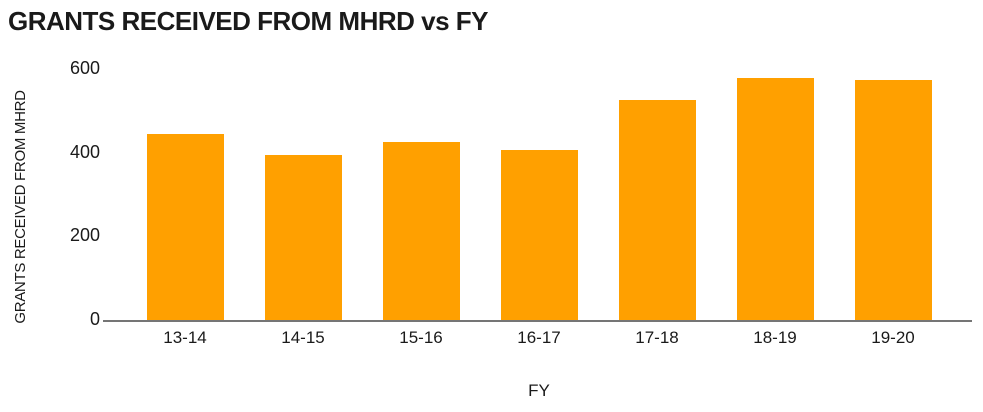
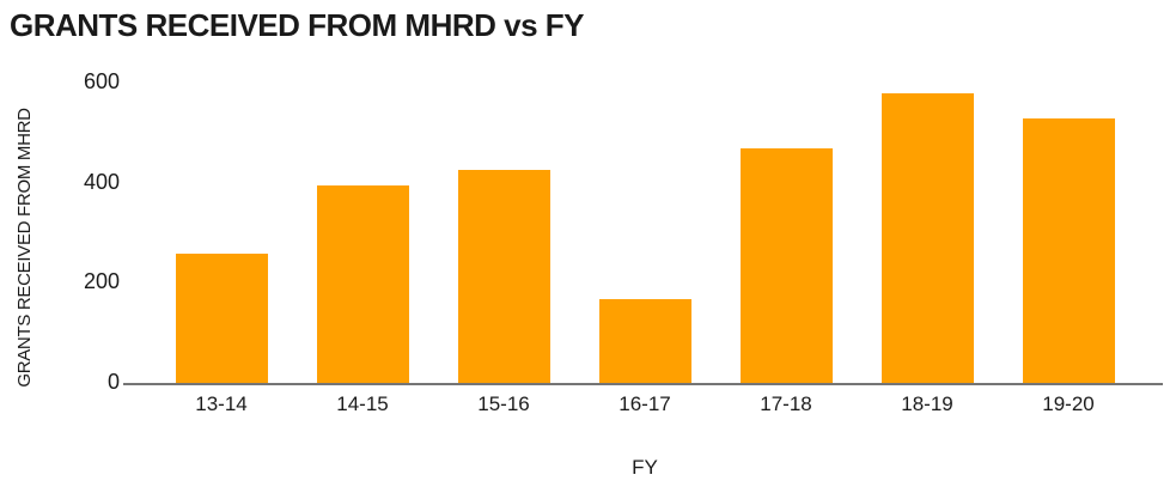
13-14: 450 -> 260
16-17: 410 -> 170
17-18: 530 -> 470
19-20: 580 -> 530
